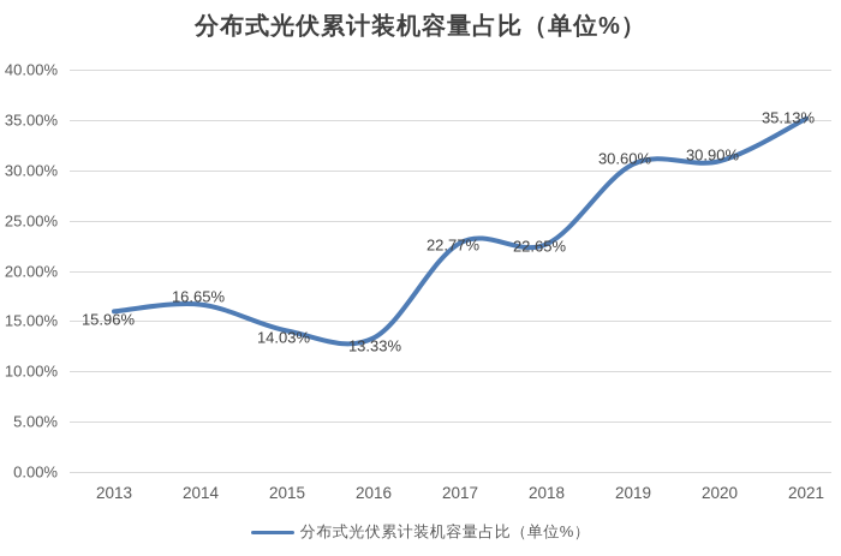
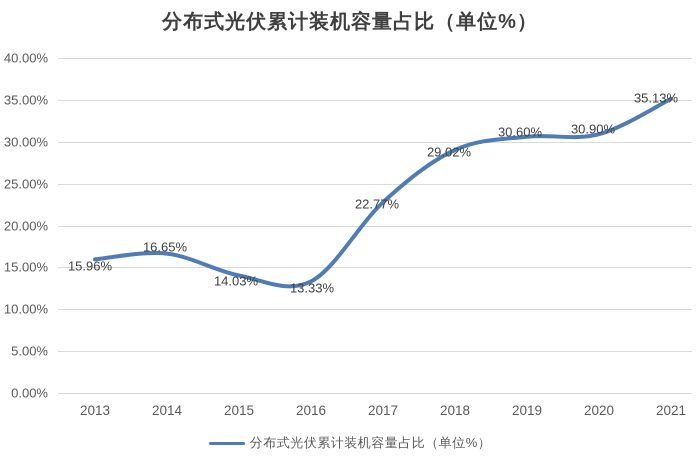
2018: 22.65% -> 29.02%
